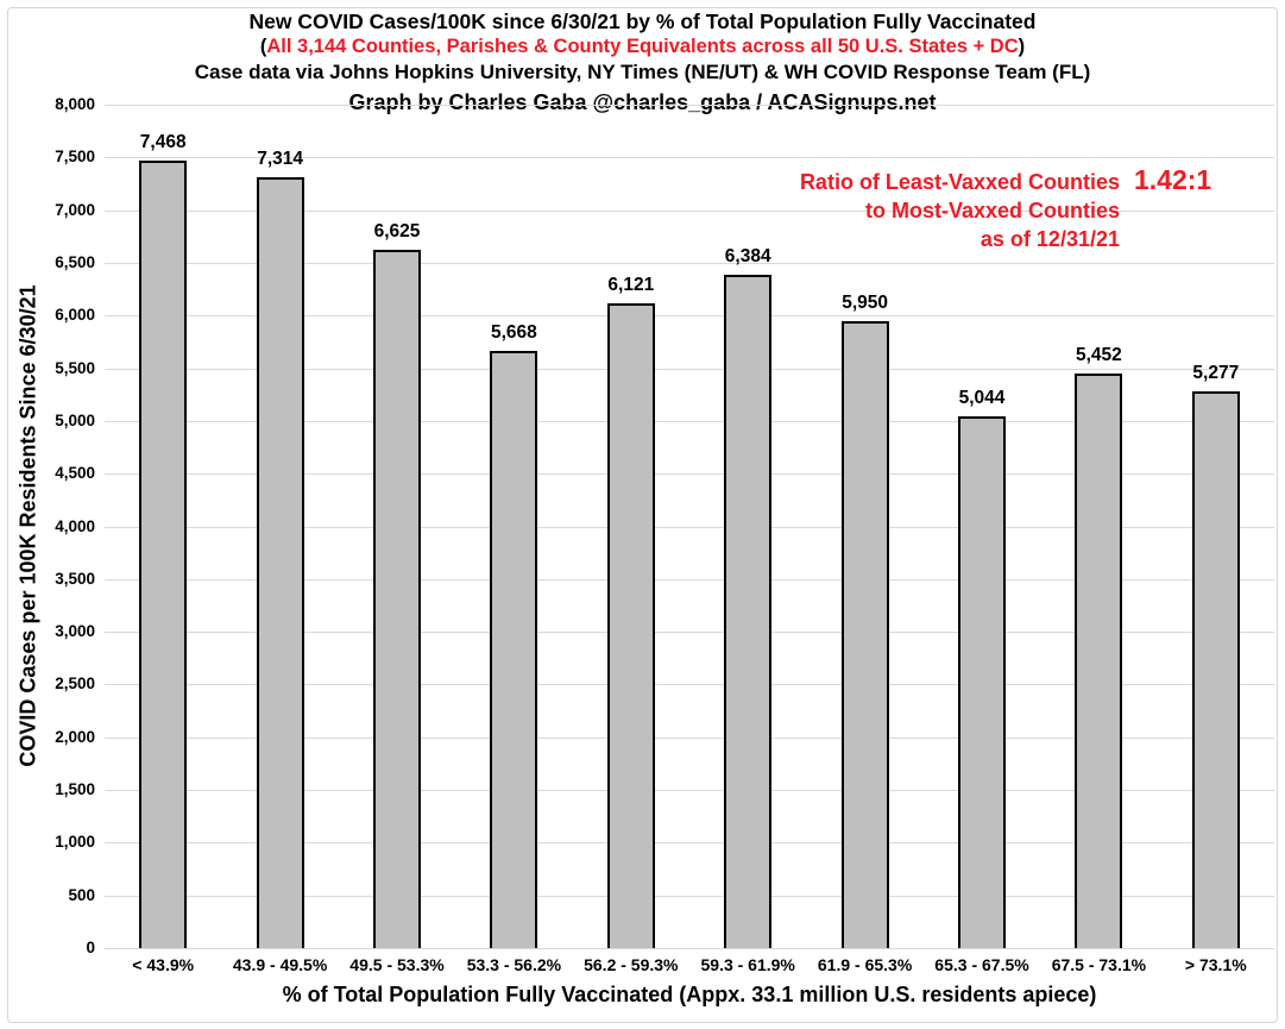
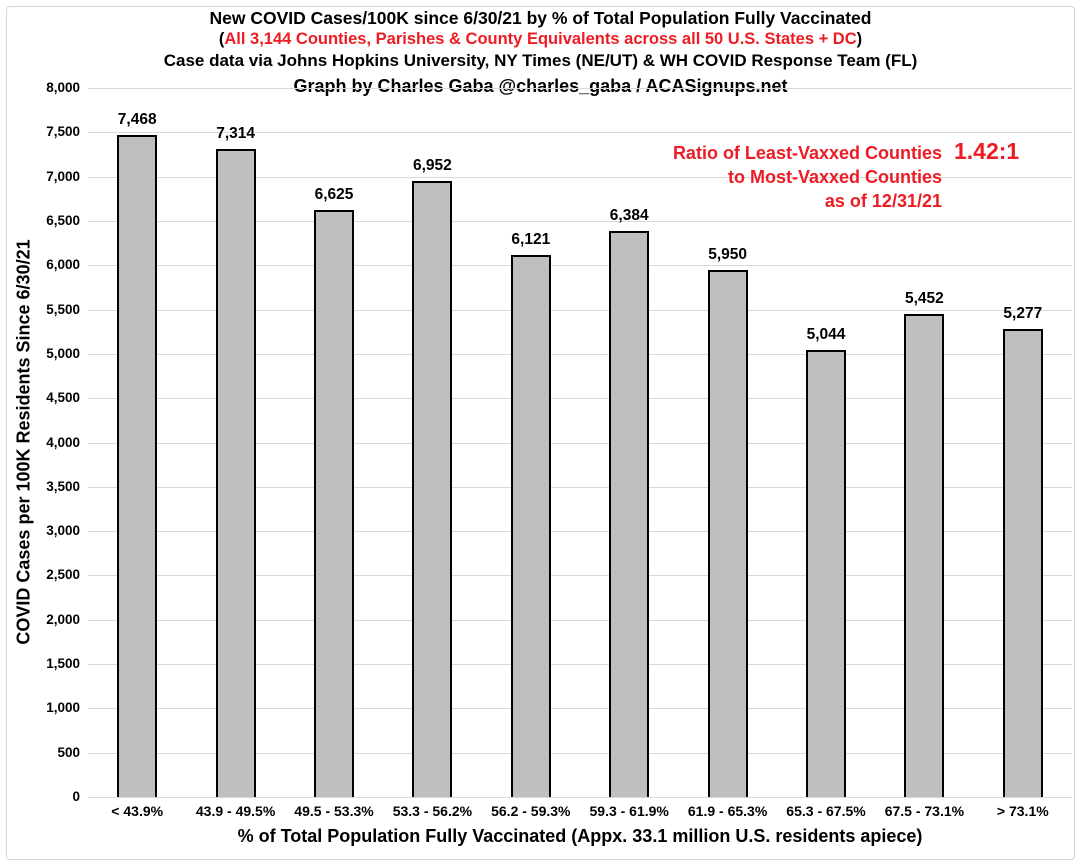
53.3 - 56.2%: 5,668 -> 6,952
